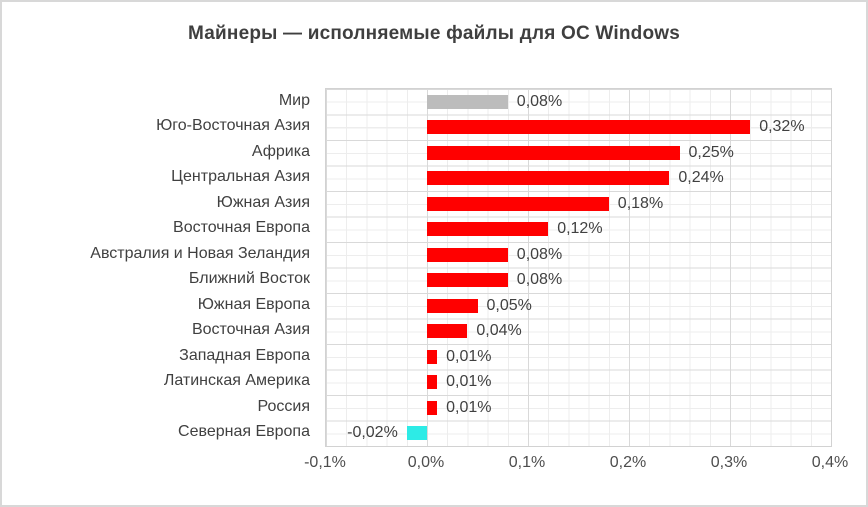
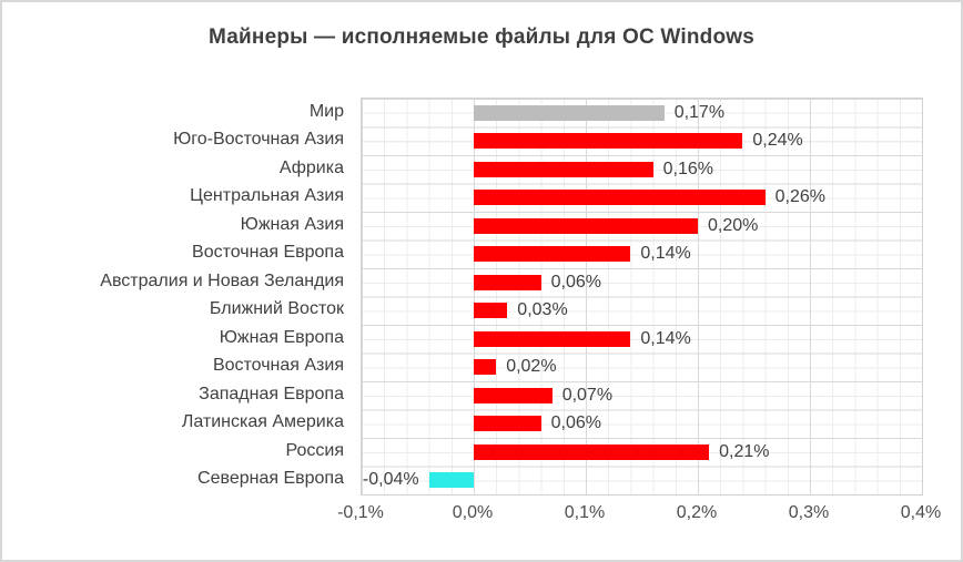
Мир: 0,08% -> 0,17%
Юго-Восточная Азия: 0,32% -> 0,24%
Африка: 0,25% -> 0,16%
Центральная Азия: 0,24% -> 0,26%
Южная Азия: 0,18% -> 0,20%
Восточная Европа: 0,12% -> 0,14%
Австралия и Новая Зеландия: 0,08% -> 0,06%
Ближний Восток: 0,08% -> 0,03%
Южная Европа: 0,05% -> 0,14%
Восточная Азия: 0,04% -> 0,02%
Западная Европа: 0,01% -> 0,07%
Латинская Америка: 0,01% -> 0,06%
Россия: 0,01% -> 0,21%
Северная Европа: -0,02% -> -0,04%
